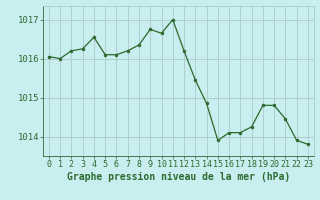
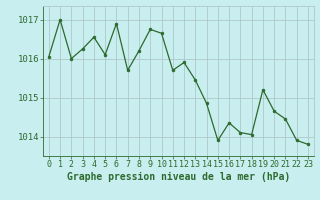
1: 1016.00 -> 1017.00
2: 1016.20 -> 1016.00
6: 1016.10 -> 1016.90
7: 1016.20 -> 1015.70
8: 1016.35 -> 1016.20
11: 1017.00 -> 1015.70
12: 1016.20 -> 1015.90
16: 1014.10 -> 1014.35
18: 1014.25 -> 1014.05
19: 1014.80 -> 1015.20
20: 1014.80 -> 1014.65
